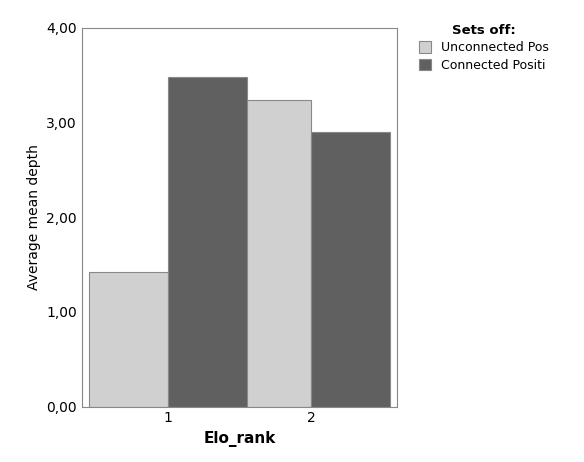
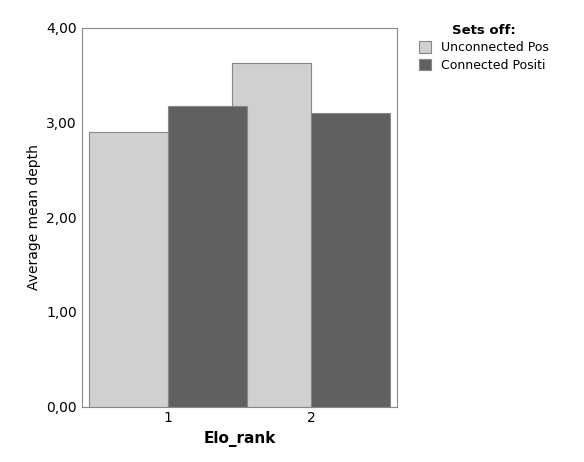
Unconnected Pos/1: 1,42 -> 2,90
Connected Positi/1: 3,48 -> 3,17
Unconnected Pos/2: 3,24 -> 3,63
Connected Positi/2: 2,90 -> 3,10
